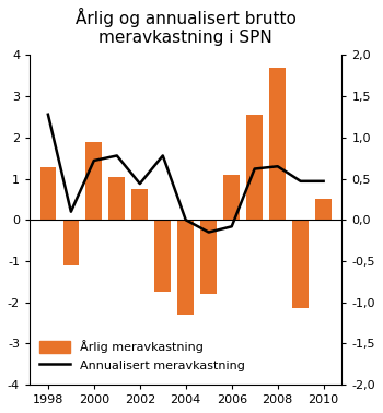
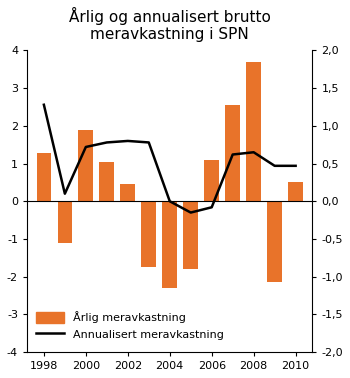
Årlig meravkastning/2002: 0.75 -> 0.45
Annualisert meravkastning/2002: 0,44 -> 0,80
